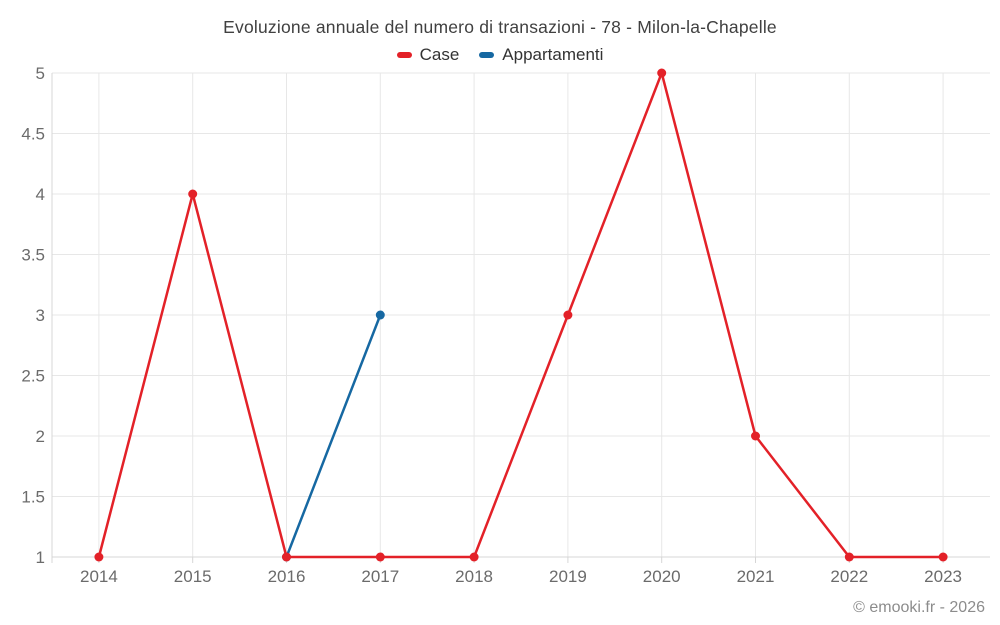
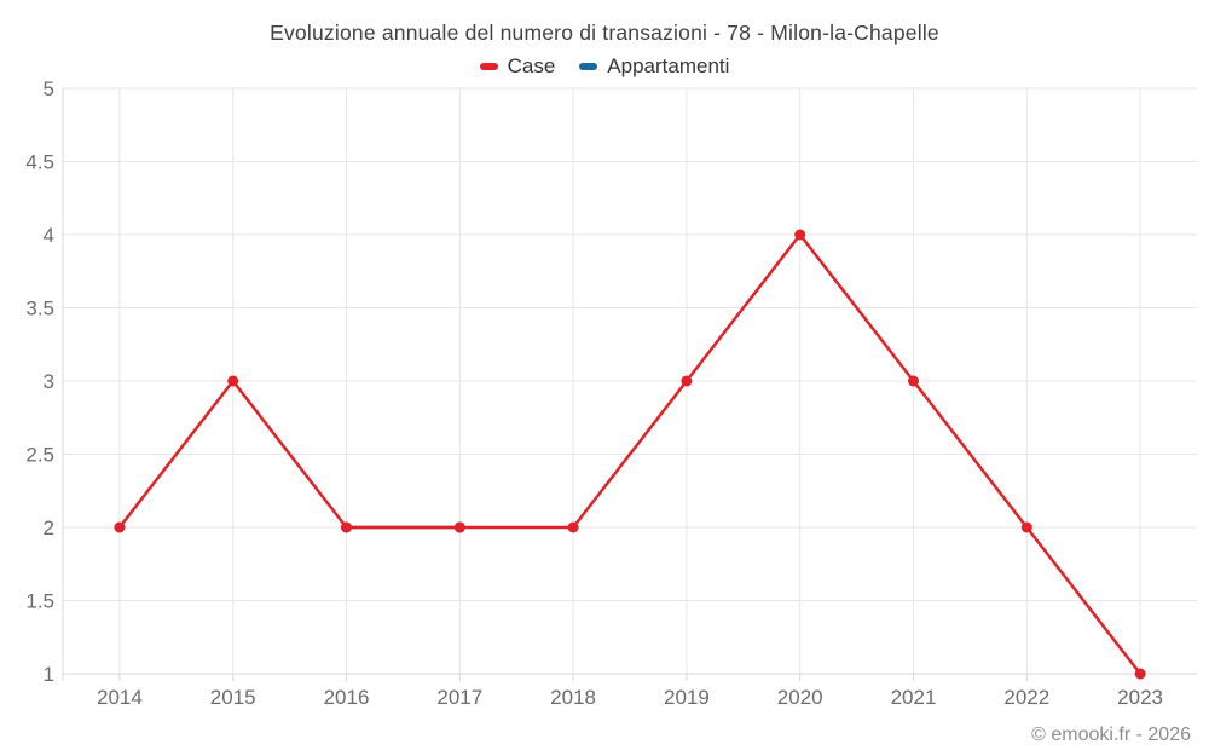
Case/2014: 1 -> 2
Case/2015: 4 -> 3
Case/2016: 1 -> 2
Appartamenti/2016: 1 -> 2
Case/2017: 1 -> 2
Appartamenti/2017: 3 -> 2
Case/2018: 1 -> 2
Case/2020: 5 -> 4
Case/2021: 2 -> 3
Case/2022: 1 -> 2
